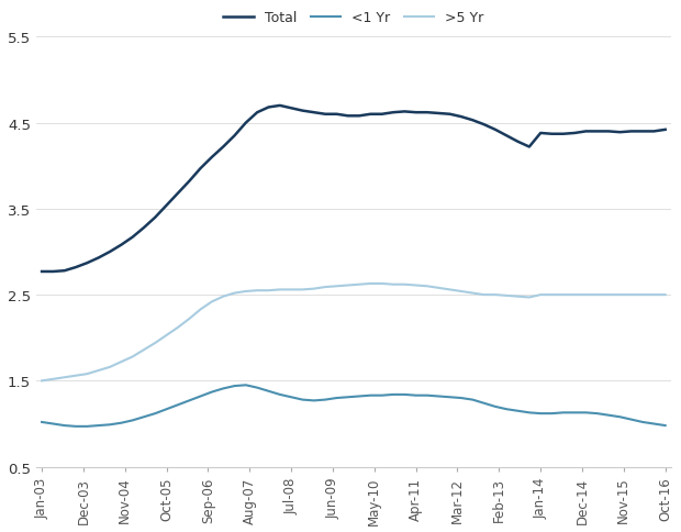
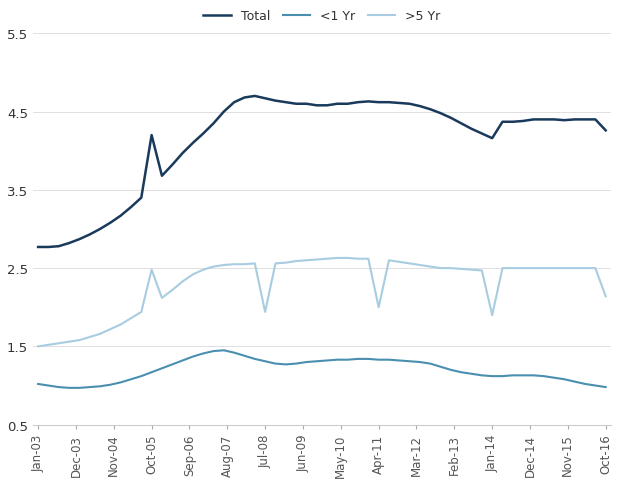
Total/Oct-05: 3.54 -> 4.20
>5 Yr/Oct-05: 2.03 -> 2.48
>5 Yr/Jul-08: 2.56 -> 1.94
>5 Yr/Apr-11: 2.61 -> 2.00
Total/Jan-14: 4.38 -> 4.16
>5 Yr/Jan-14: 2.50 -> 1.90
Total/Oct-16: 4.42 -> 4.26
>5 Yr/Oct-16: 2.50 -> 2.14
